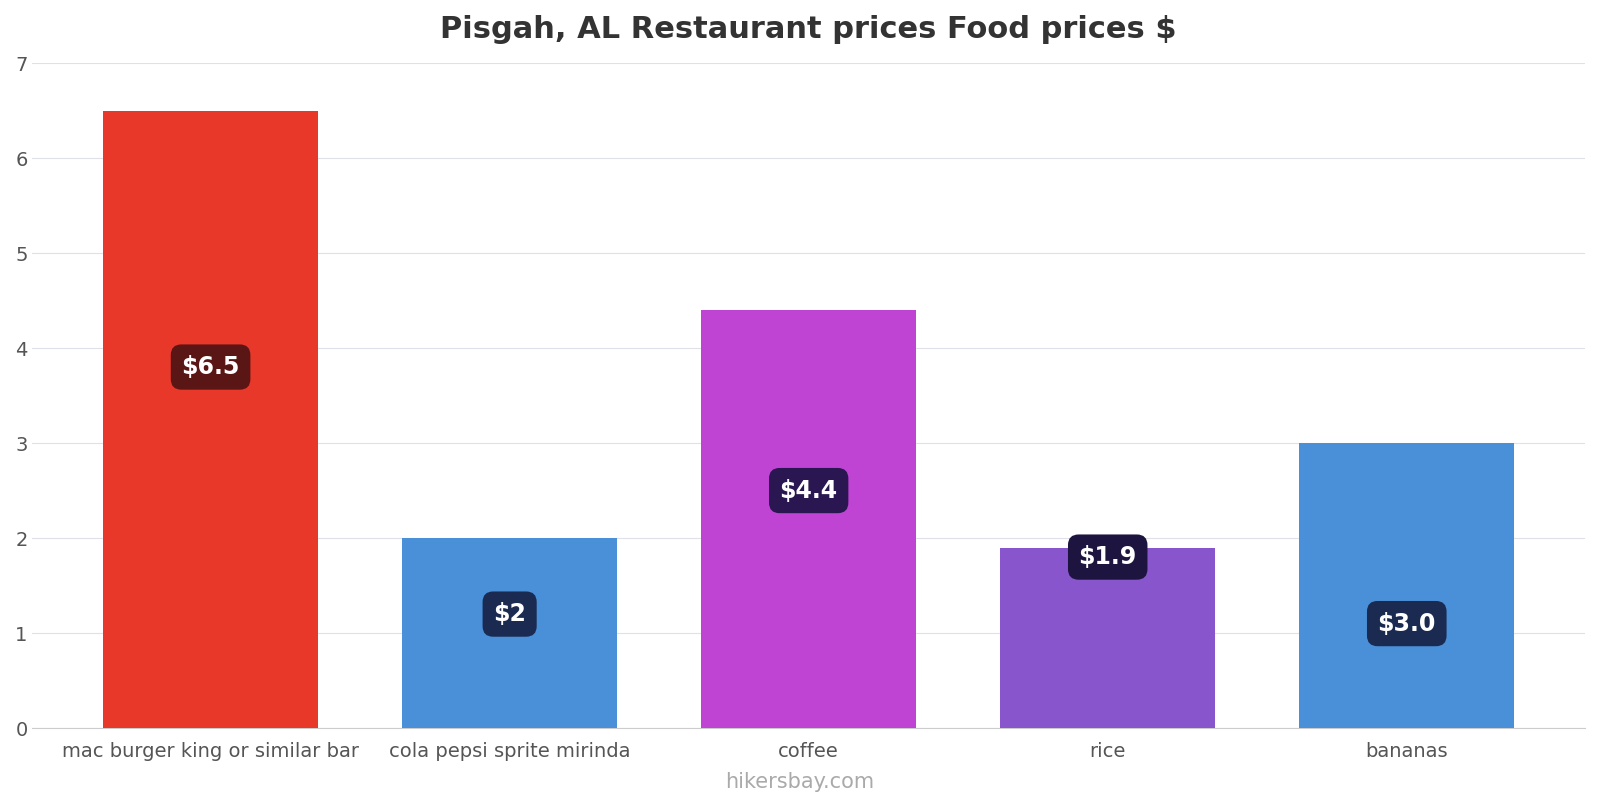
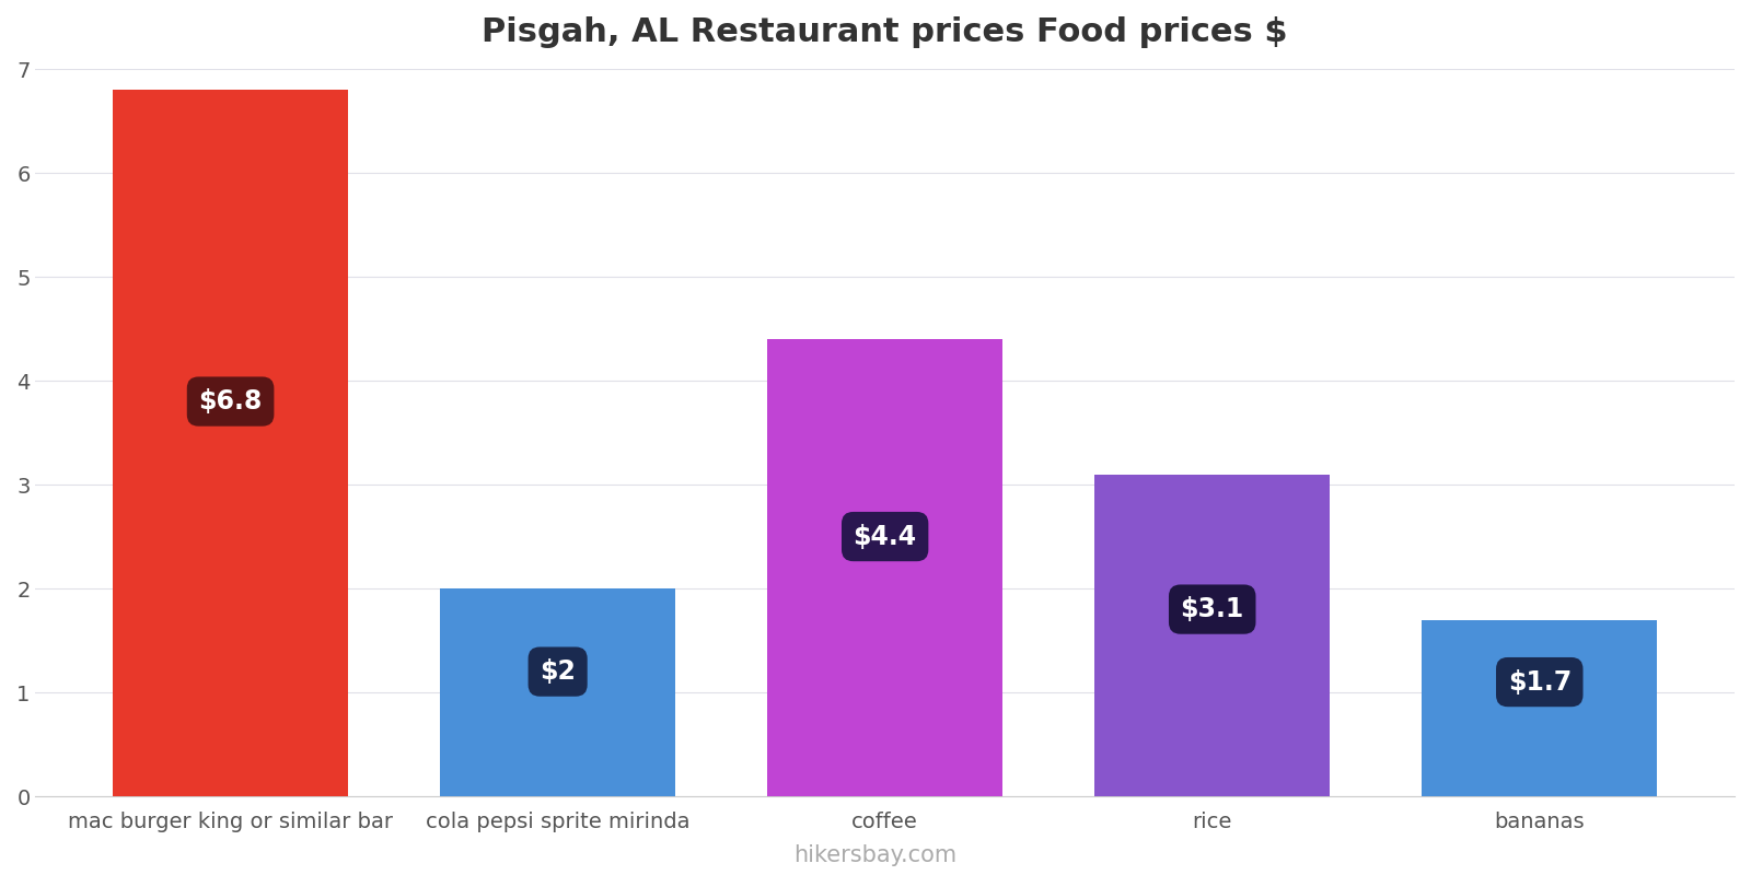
mac burger king or similar bar: $6.5 -> $6.8
rice: $1.9 -> $3.1
bananas: $3.0 -> $1.7
